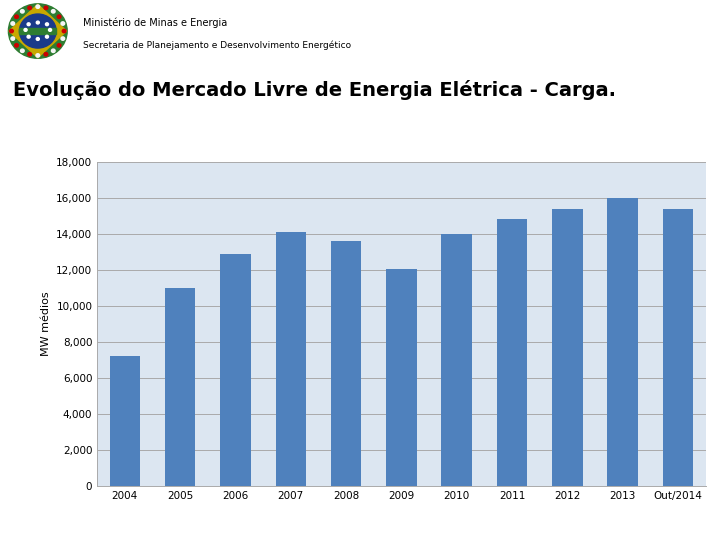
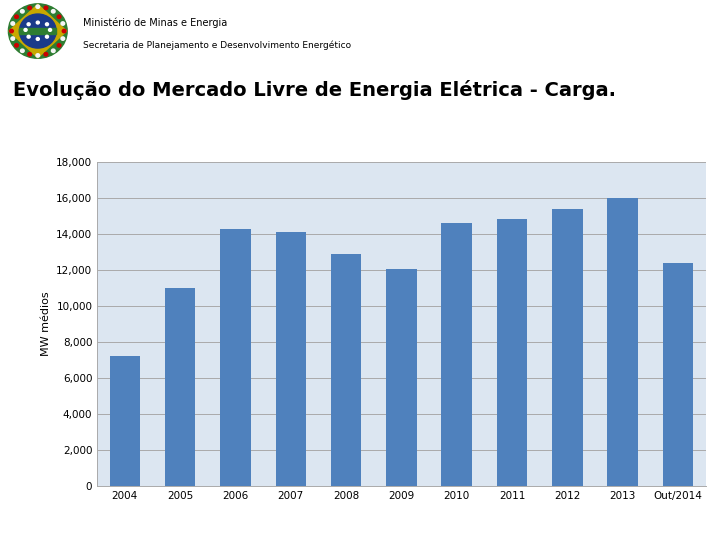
2006: 12,900 -> 14,300
2008: 13,600 -> 12,900
2010: 14,000 -> 14,600
Out/2014: 15,400 -> 12,400
